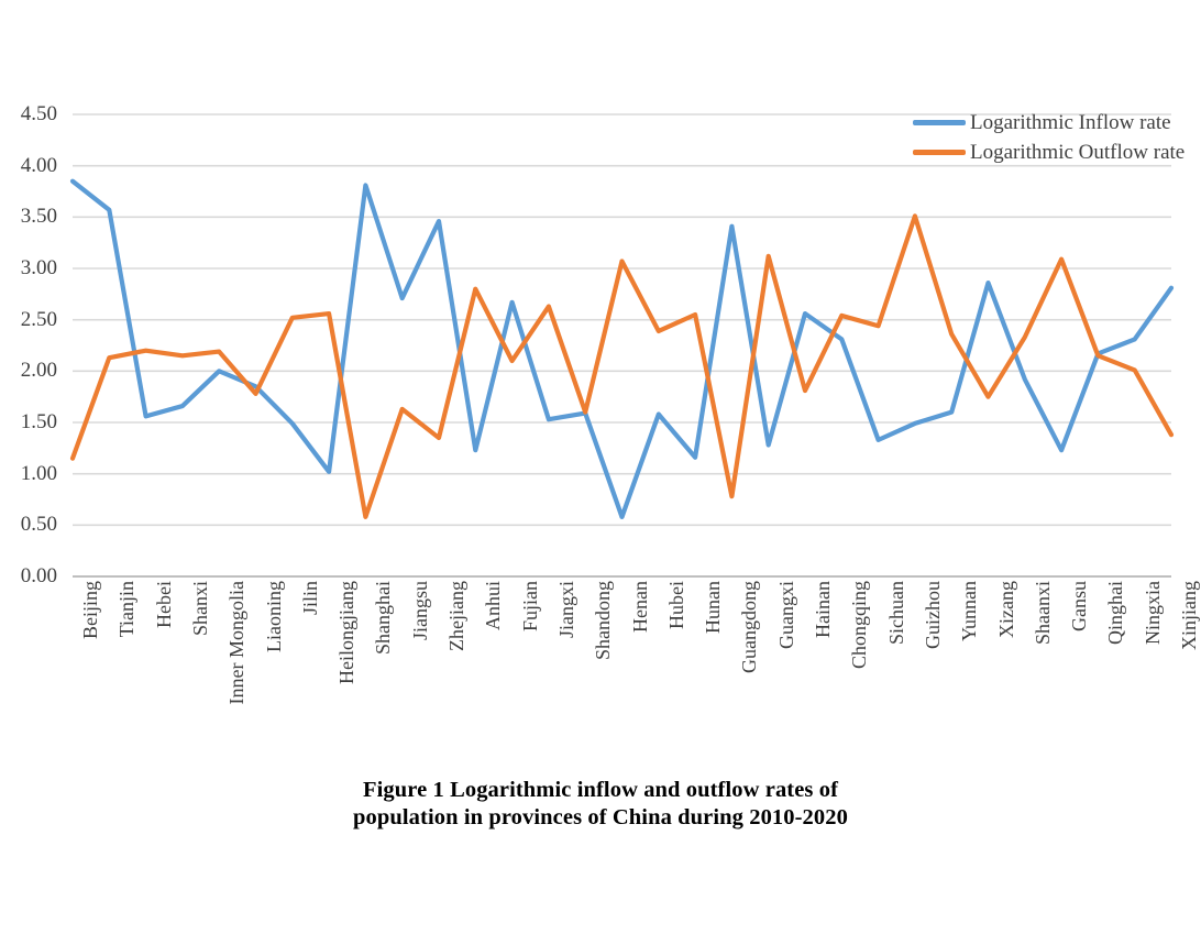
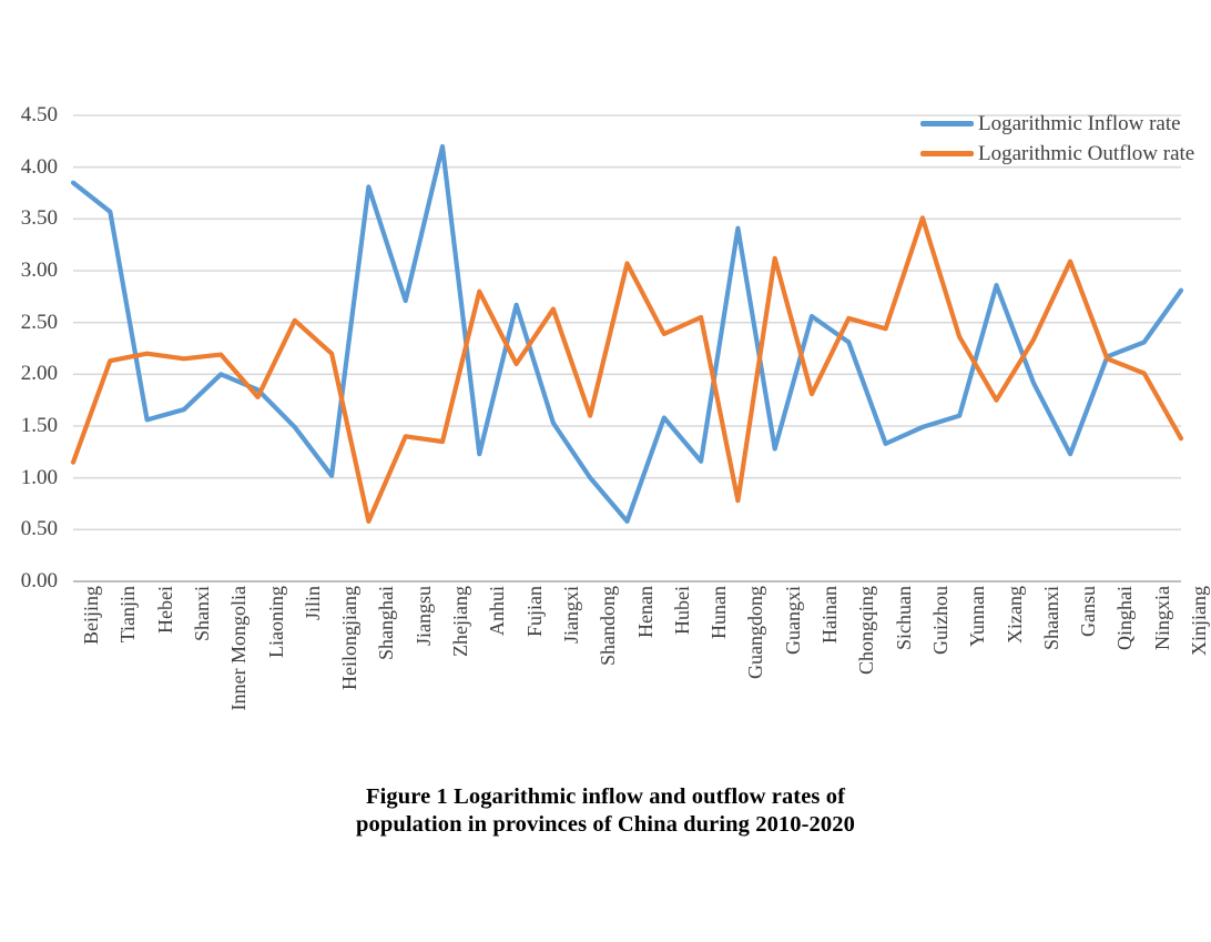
Logarithmic Outflow rate/Heilongjiang: 2.6 -> 2.2
Logarithmic Outflow rate/Jiangsu: 1.6 -> 1.4
Logarithmic Inflow rate/Zhejiang: 3.5 -> 4.2
Logarithmic Inflow rate/Shandong: 1.6 -> 1.0
